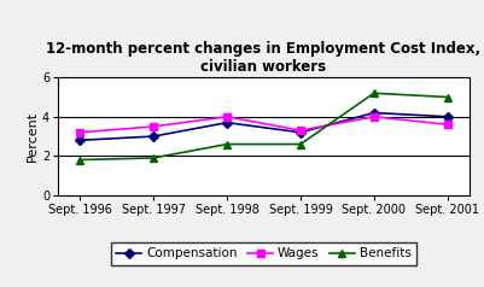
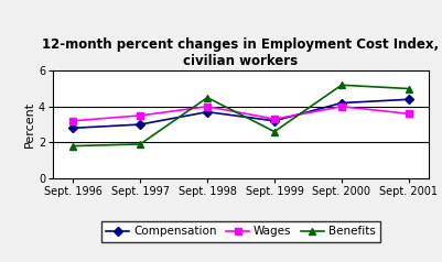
Benefits/Sept. 1998: 2.6 -> 4.5
Compensation/Sept. 2001: 4.0 -> 4.4
